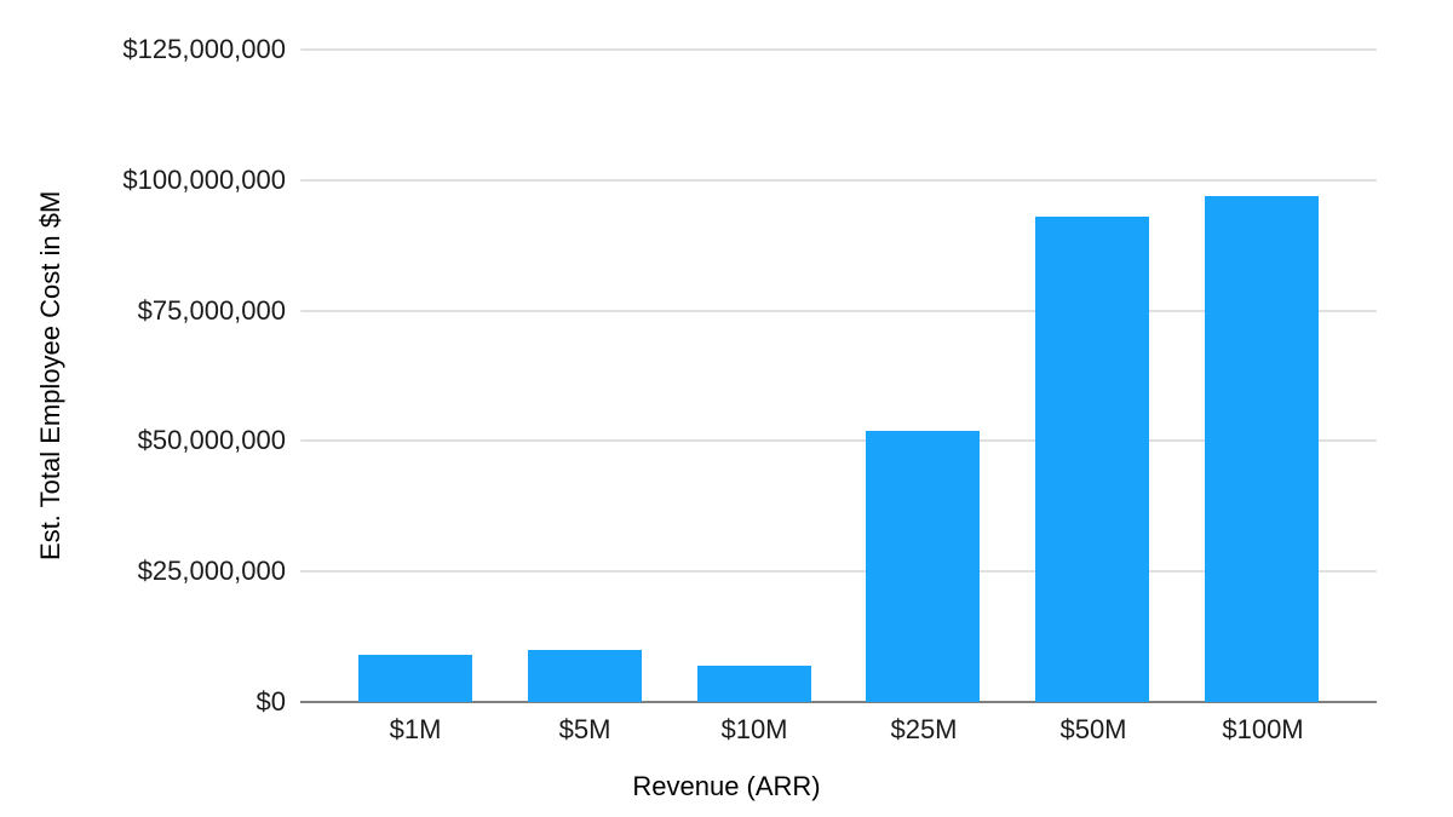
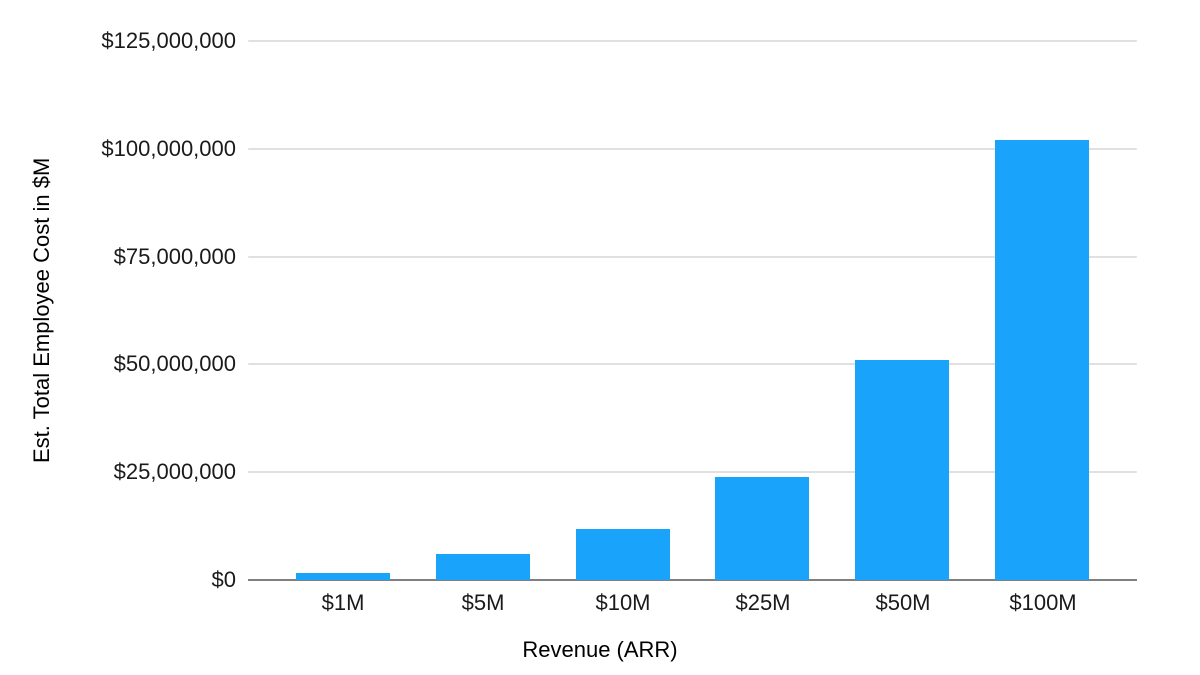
$1M: $9000000 -> $2000000
$5M: $10000000 -> $6000000
$10M: $7000000 -> $12000000
$25M: $52000000 -> $24000000
$50M: $93000000 -> $51000000
$100M: $97000000 -> $102000000
